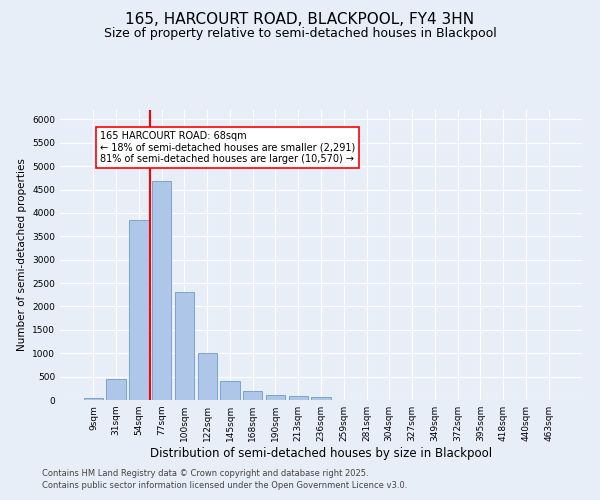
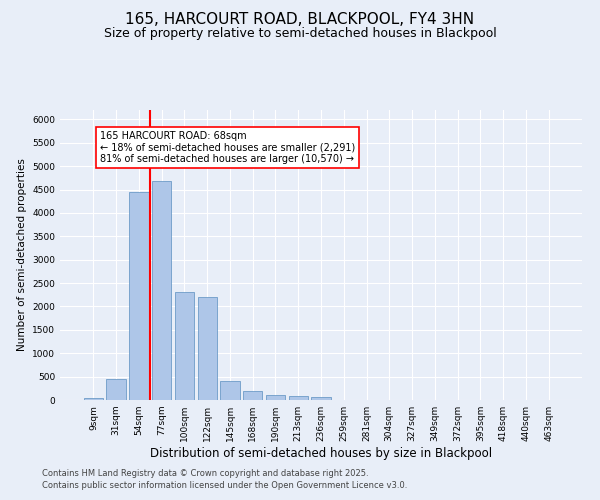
54sqm: 3850 -> 4450
122sqm: 1000 -> 2200
